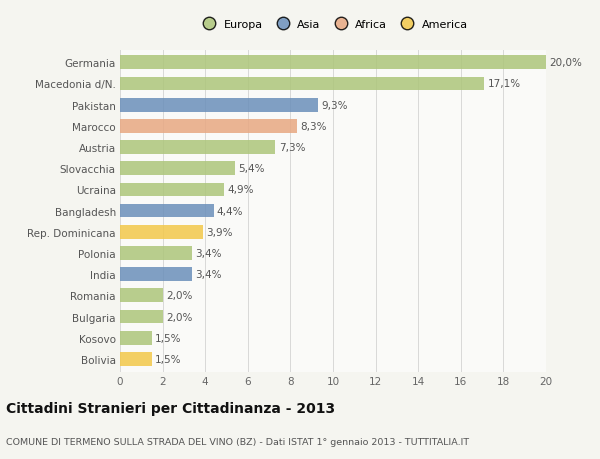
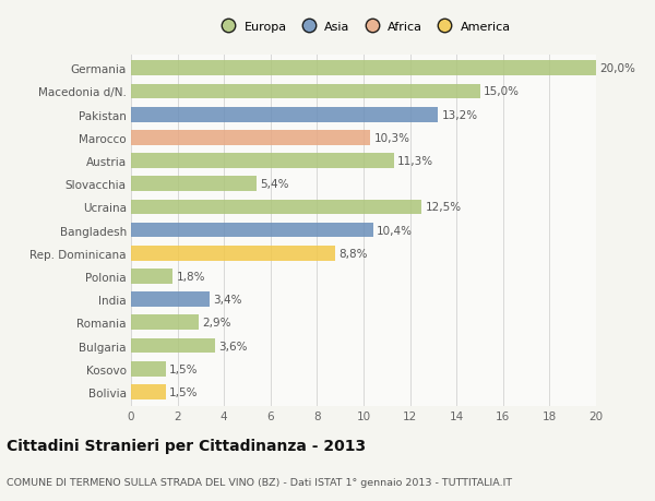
Macedonia d/N.: 17,1% -> 15,0%
Pakistan: 9,3% -> 13,2%
Marocco: 8,3% -> 10,3%
Austria: 7,3% -> 11,3%
Ucraina: 4,9% -> 12,5%
Bangladesh: 4,4% -> 10,4%
Rep. Dominicana: 3,9% -> 8,8%
Polonia: 3,4% -> 1,8%
Romania: 2,0% -> 2,9%
Bulgaria: 2,0% -> 3,6%
